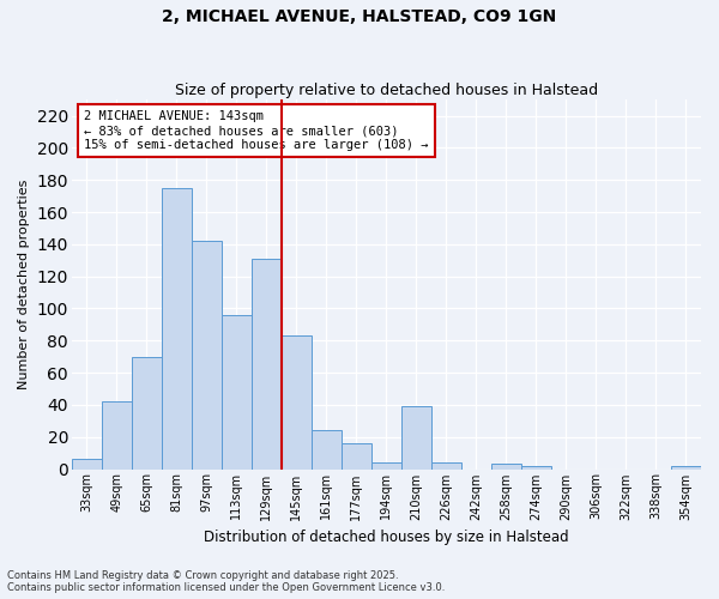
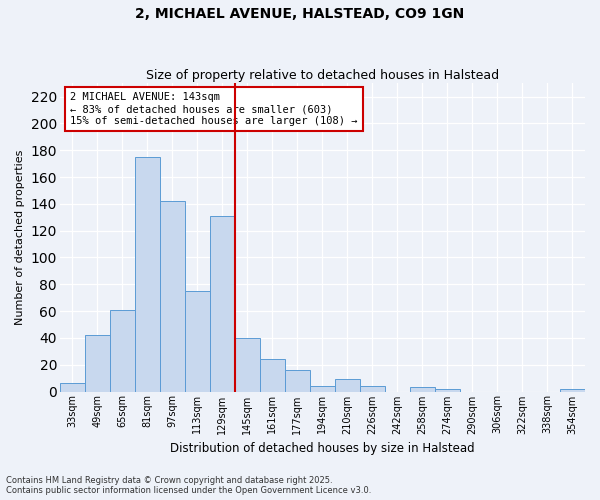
65sqm: 70 -> 61
113sqm: 96 -> 75
145sqm: 83 -> 40
210sqm: 39 -> 9
